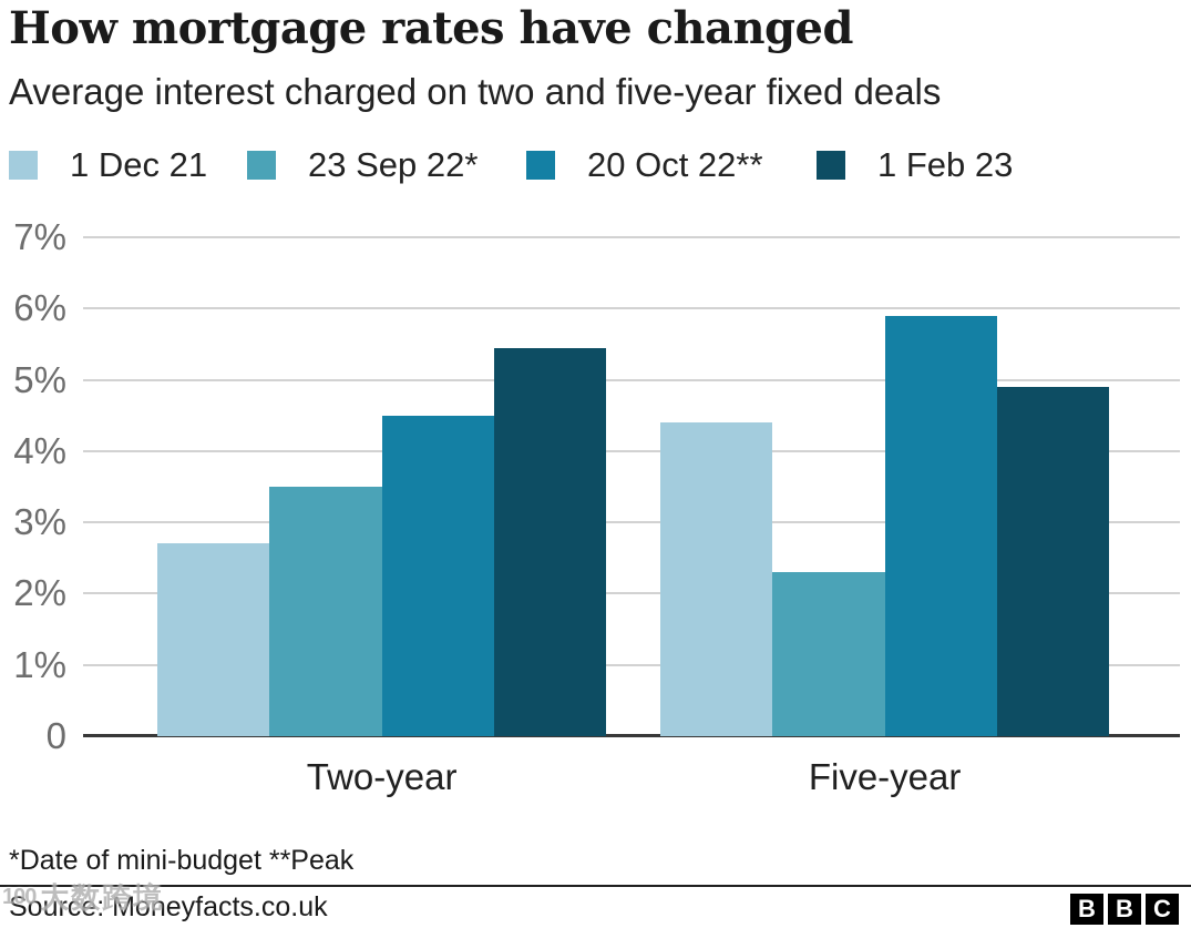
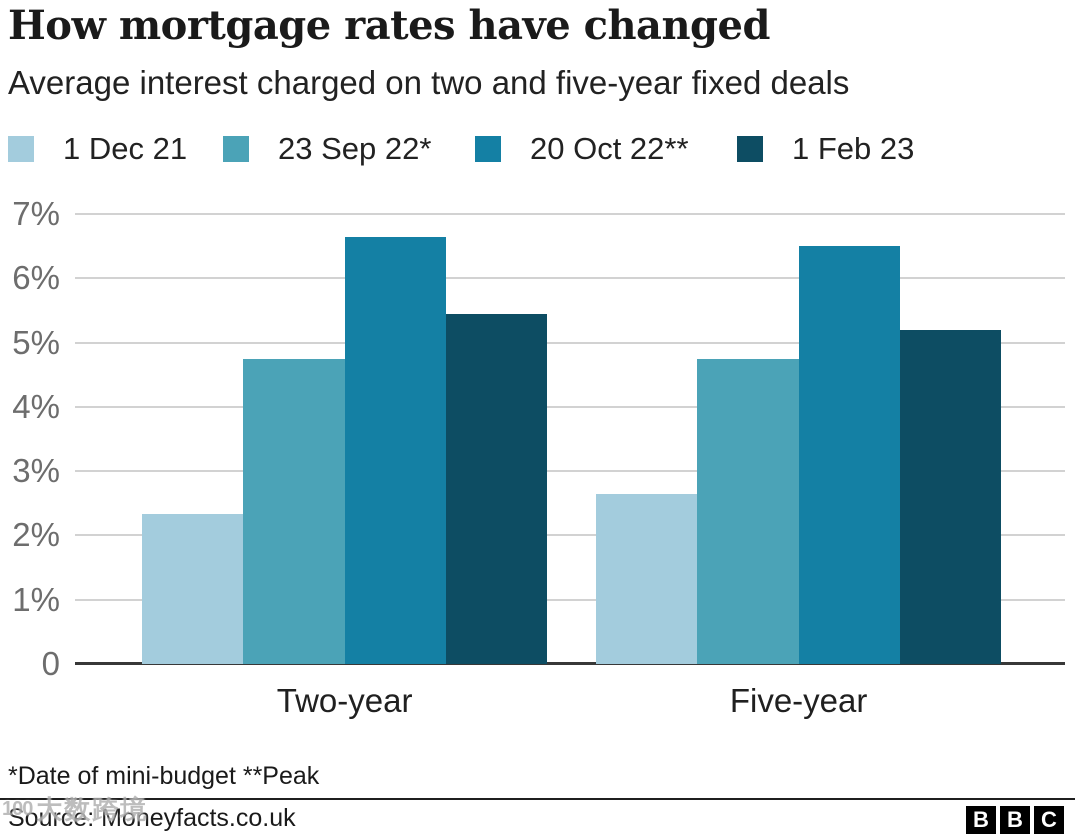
1 Dec 21/Two-year: 2.7% -> 2.3%
23 Sep 22*/Two-year: 3.5% -> 4.7%
20 Oct 22**/Two-year: 4.5% -> 6.7%
1 Dec 21/Five-year: 4.4% -> 2.6%
23 Sep 22*/Five-year: 2.3% -> 4.8%
20 Oct 22**/Five-year: 5.9% -> 6.5%
1 Feb 23/Five-year: 4.9% -> 5.2%
